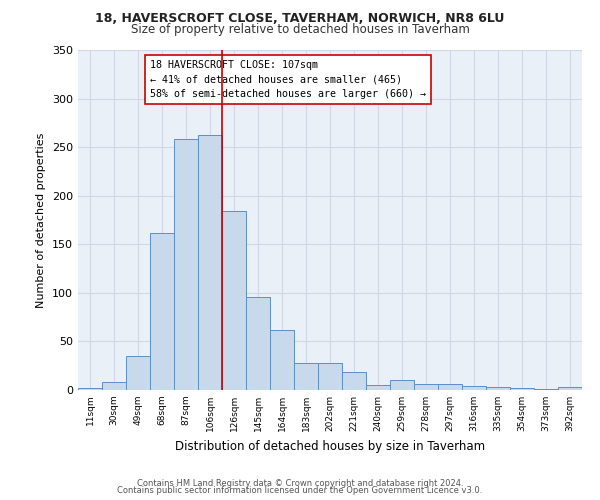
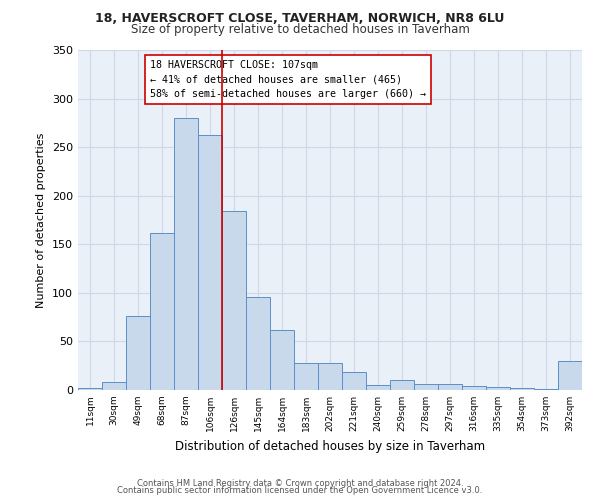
49sqm: 35 -> 76
87sqm: 258 -> 280
392sqm: 3 -> 30
